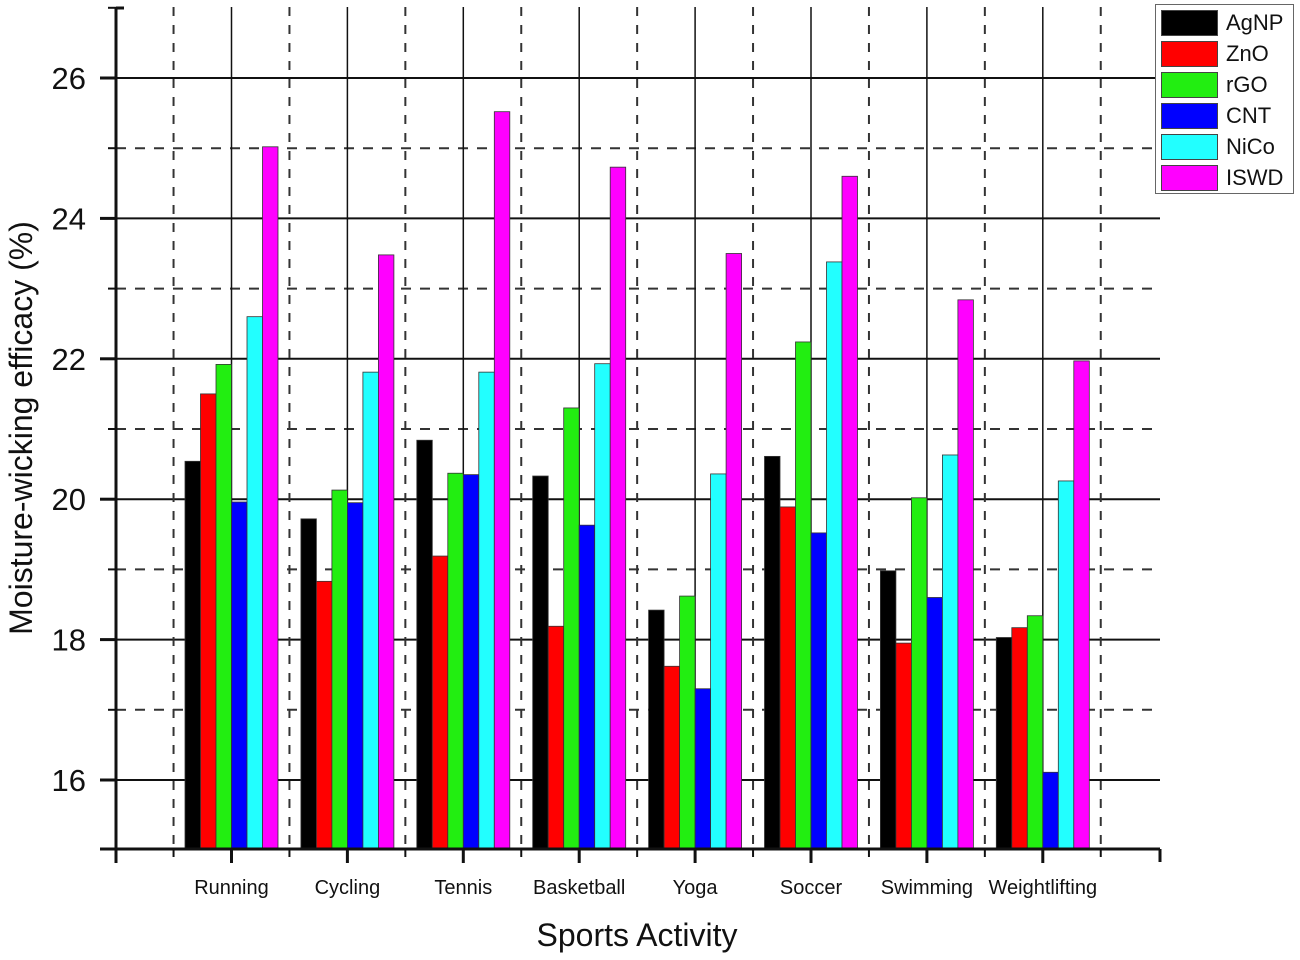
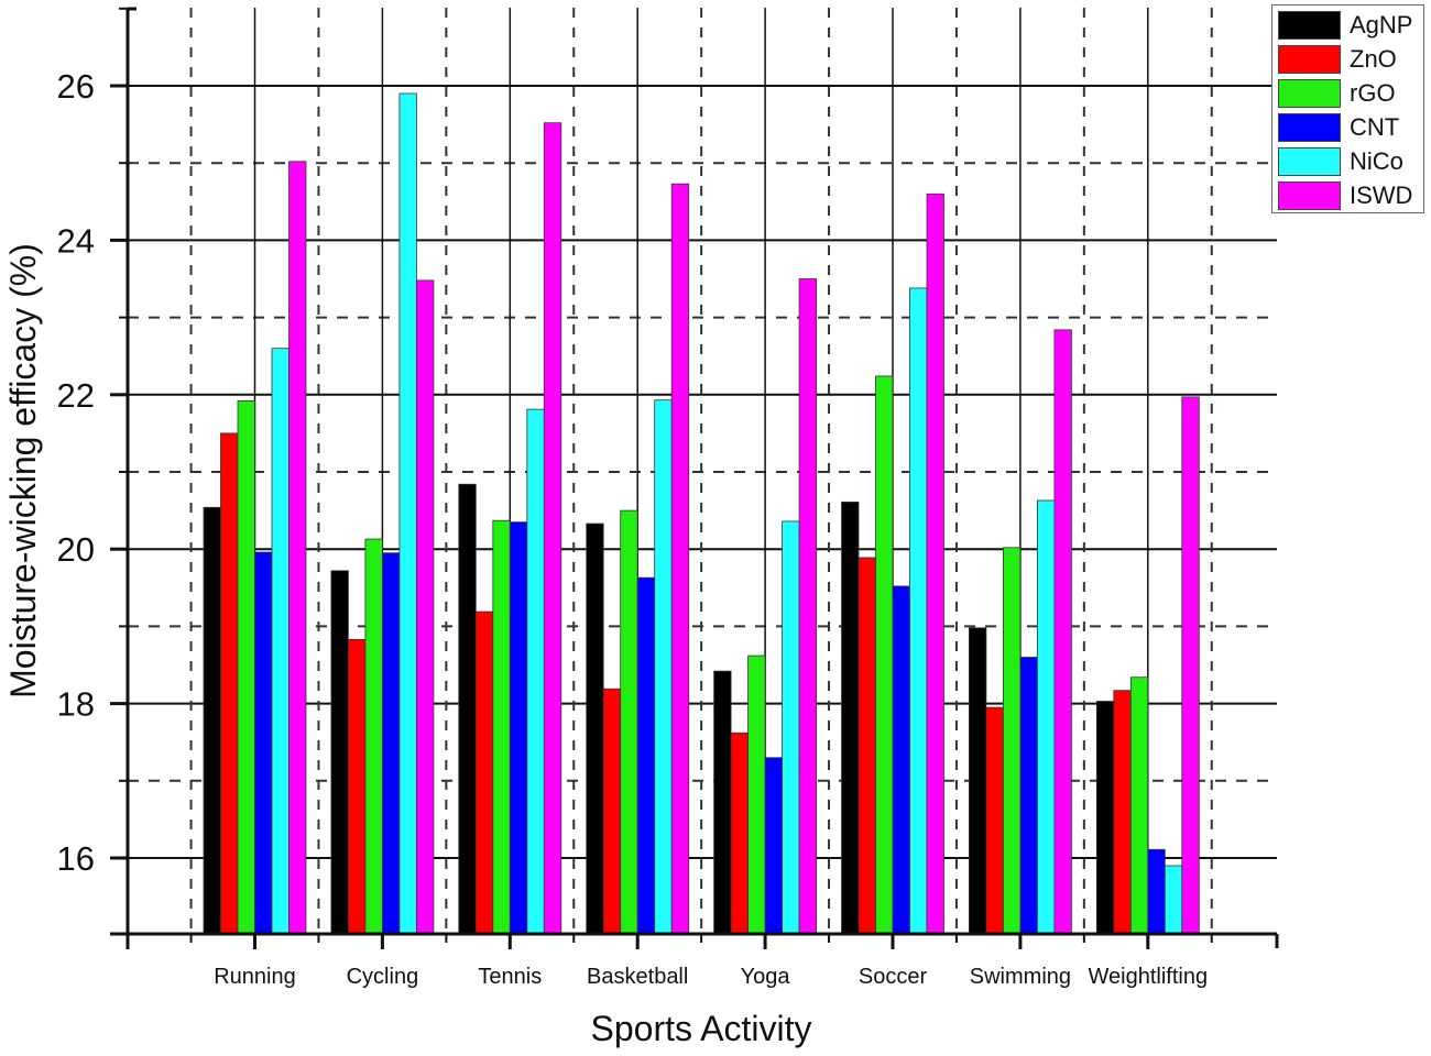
NiCo/Cycling: 21.8 -> 25.9
rGO/Basketball: 21.3 -> 20.5
NiCo/Weightlifting: 20.3 -> 15.9
